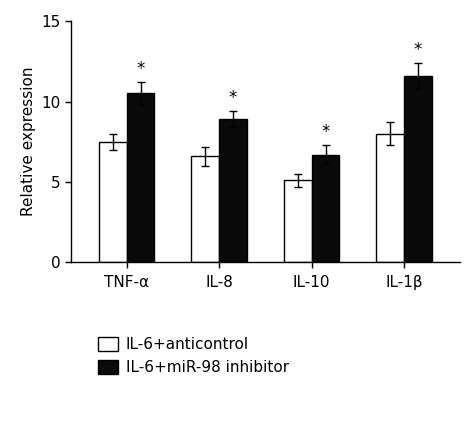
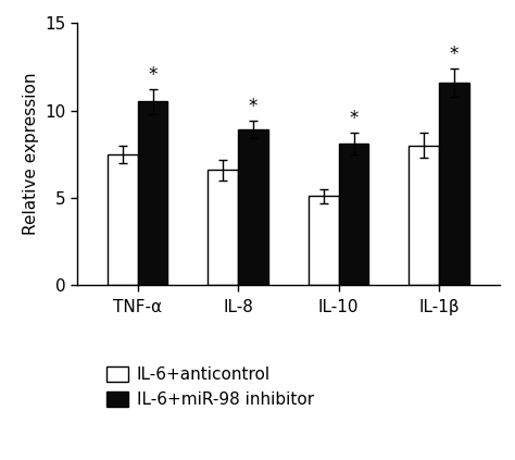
IL-6+miR-98 inhibitor/IL-10: 6.7 -> 8.1
